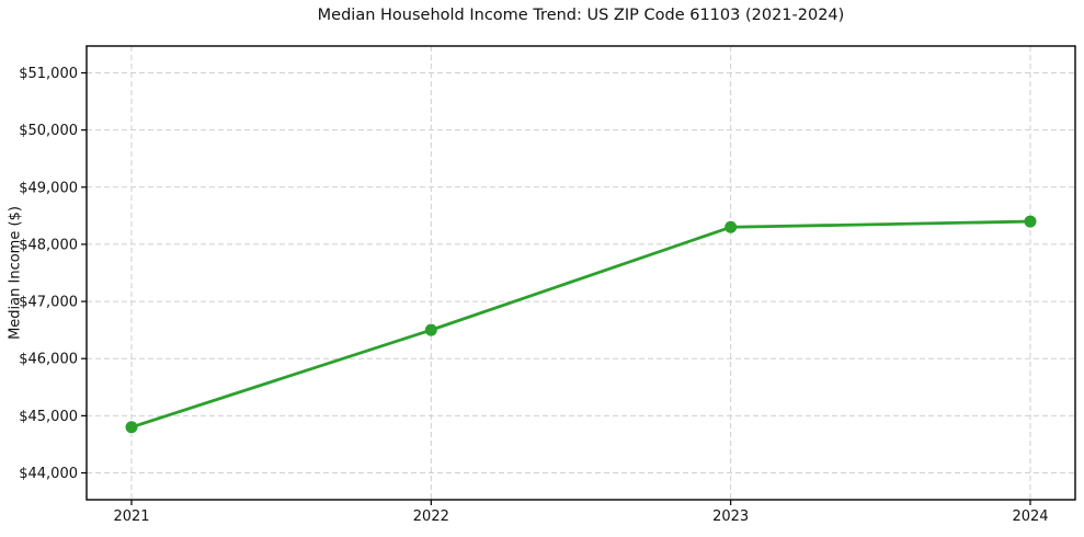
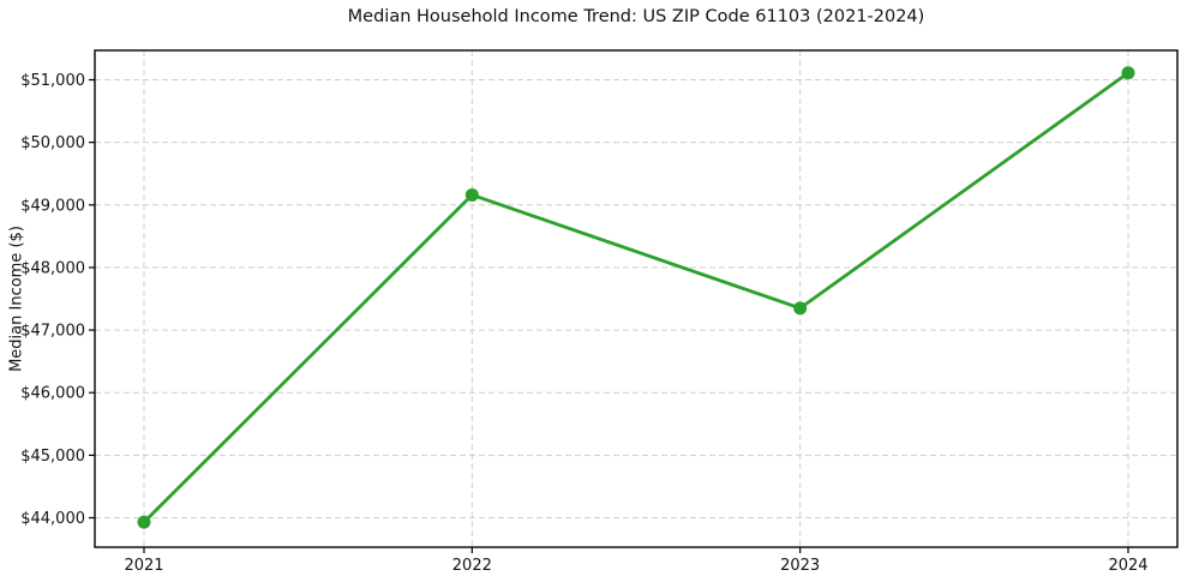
2021: $44800 -> $43900
2022: $46500 -> $49200
2023: $48300 -> $47400
2024: $48400 -> $51100
